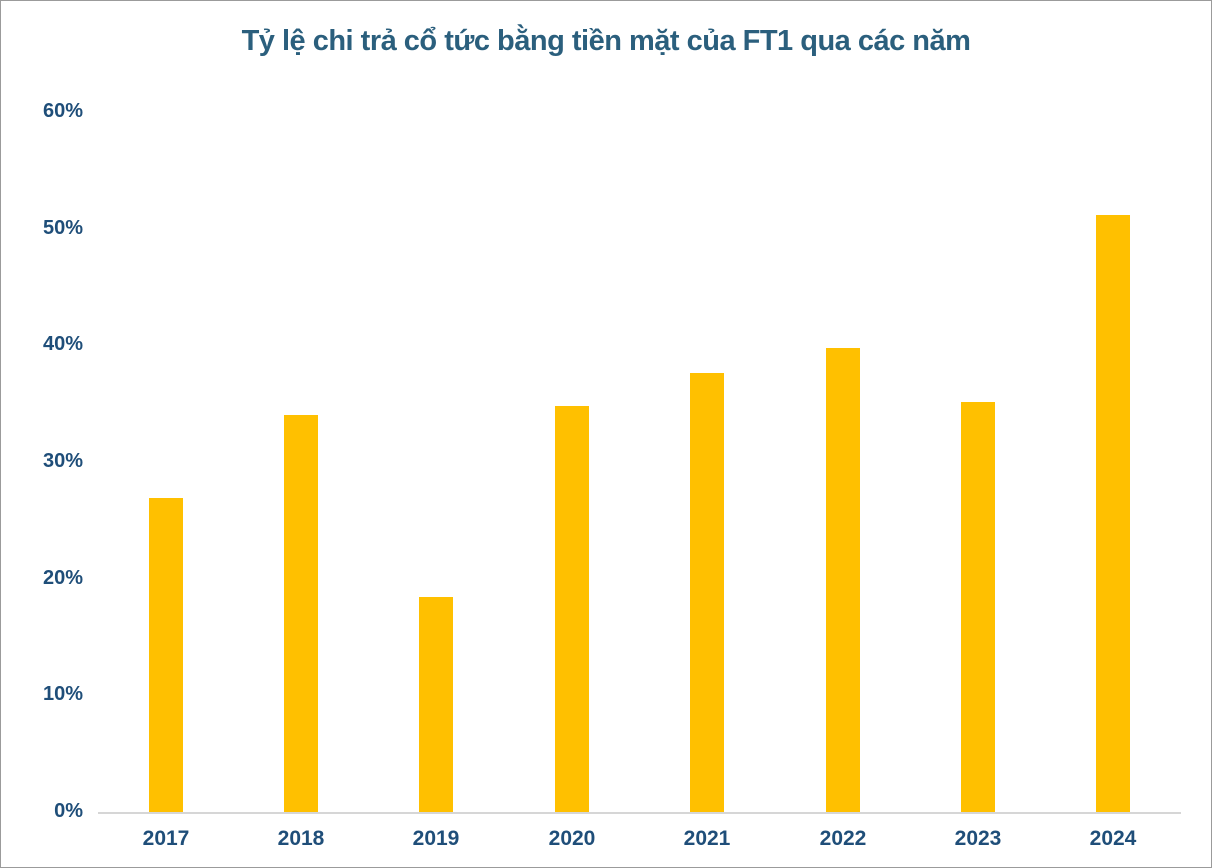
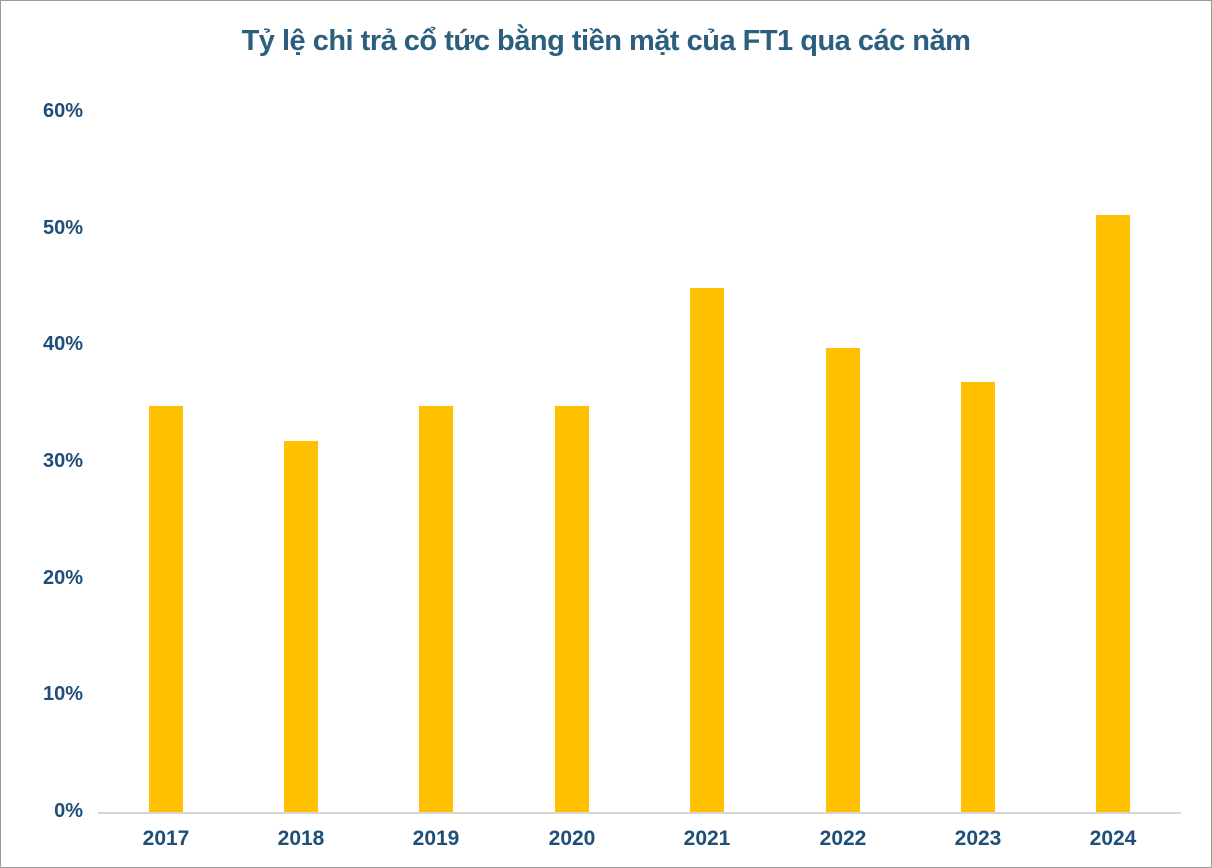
2017: 26.9% -> 34.8%
2018: 34.0% -> 31.8%
2019: 18.4% -> 34.8%
2021: 37.6% -> 44.9%
2023: 35.1% -> 36.9%
